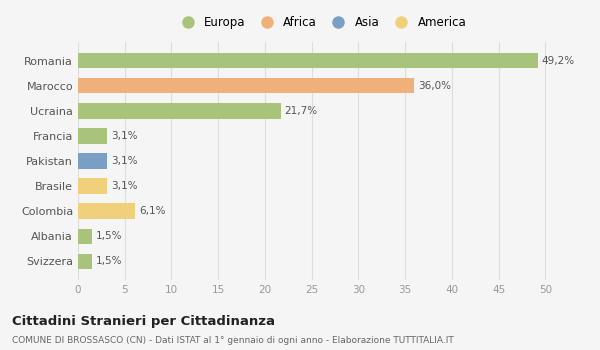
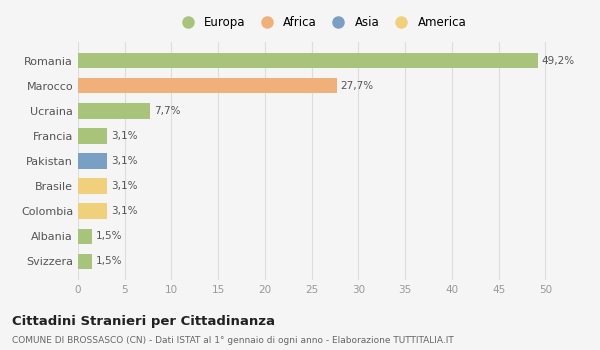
Marocco: 36,0% -> 27,7%
Ucraina: 21,7% -> 7,7%
Colombia: 6,1% -> 3,1%
